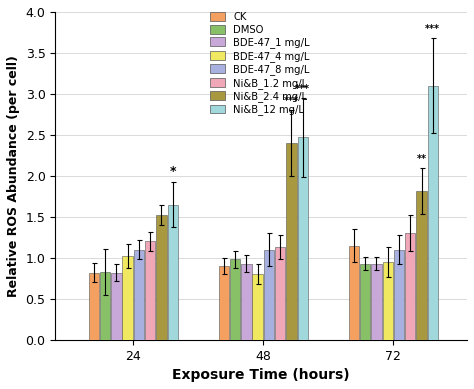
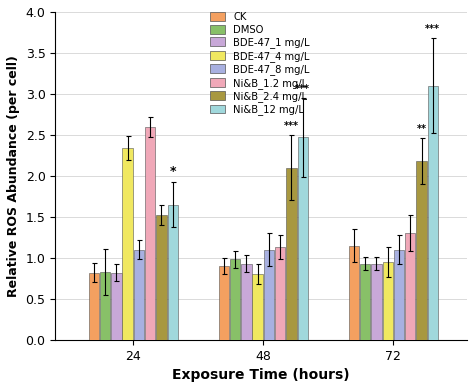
BDE-47_4 mg/L/24: 1.02 -> 2.34
Ni&B_1.2 mg/L/24: 1.20 -> 2.60
Ni&B_2.4 mg/L/48: 2.40 -> 2.10
Ni&B_2.4 mg/L/72: 1.82 -> 2.18
